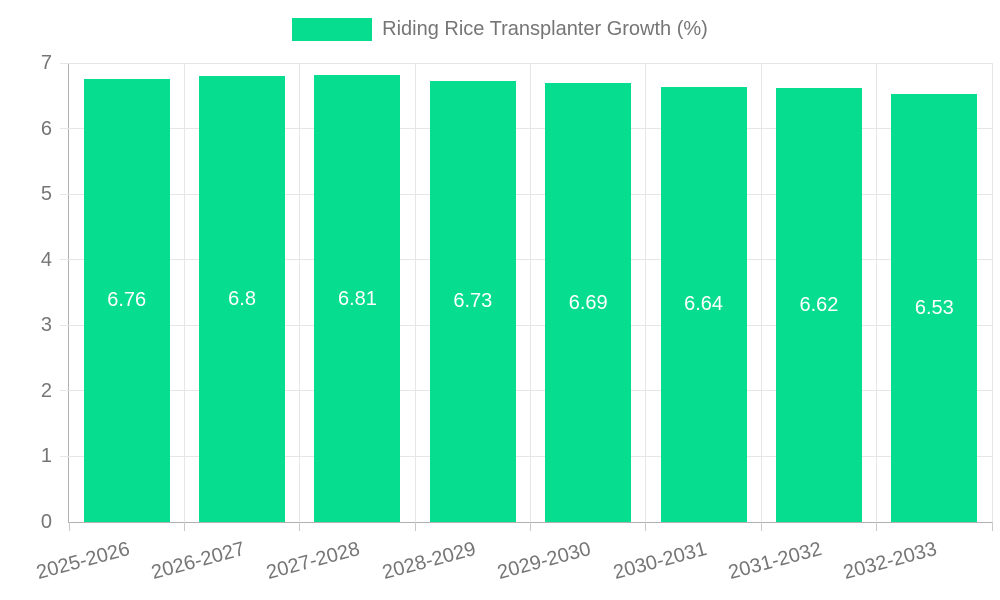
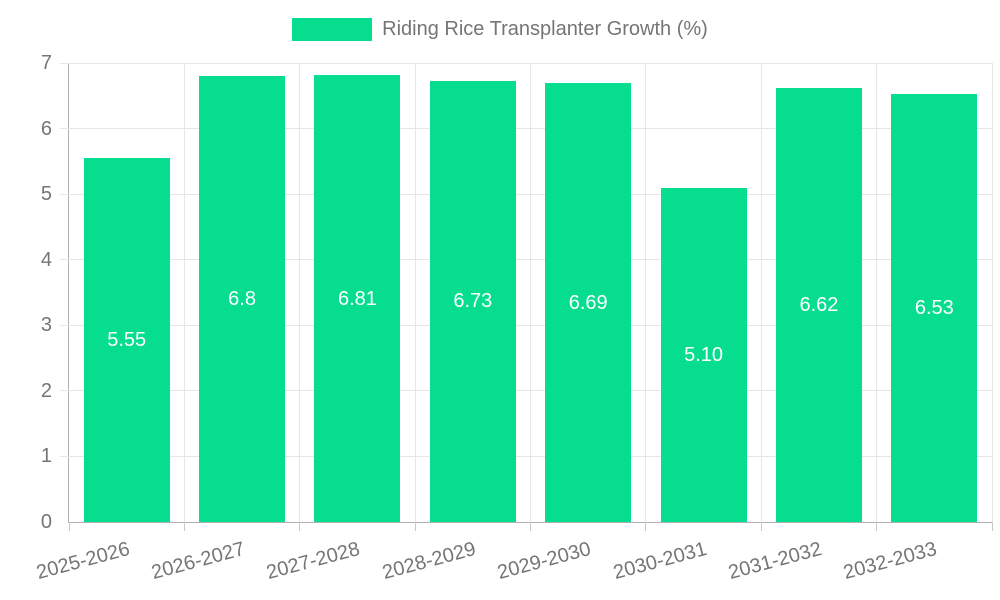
2025-2026: 6.76 -> 5.55
2030-2031: 6.64 -> 5.10
